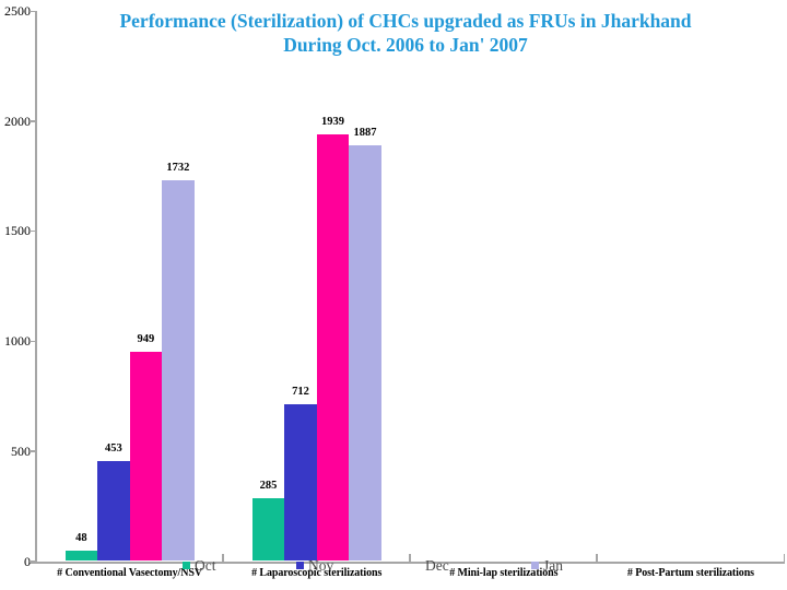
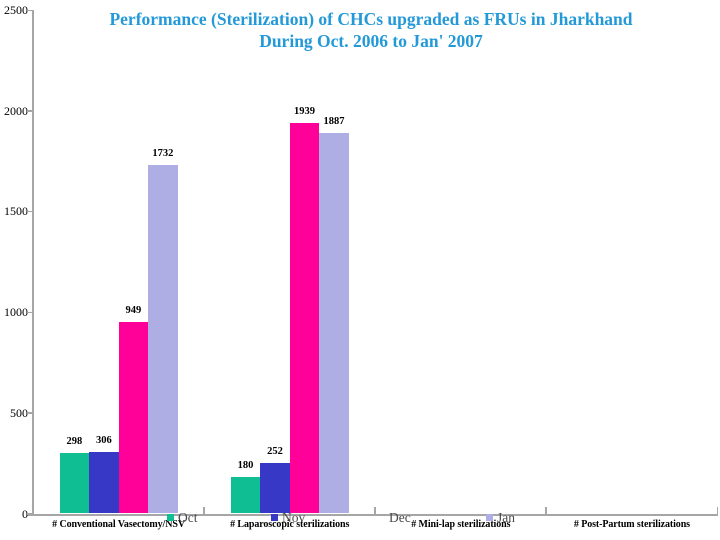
Oct/# Conventional Vasectomy/NSV: 48 -> 298
Nov/# Conventional Vasectomy/NSV: 453 -> 306
Oct/# Laparoscopic sterilizations: 285 -> 180
Nov/# Laparoscopic sterilizations: 712 -> 252
